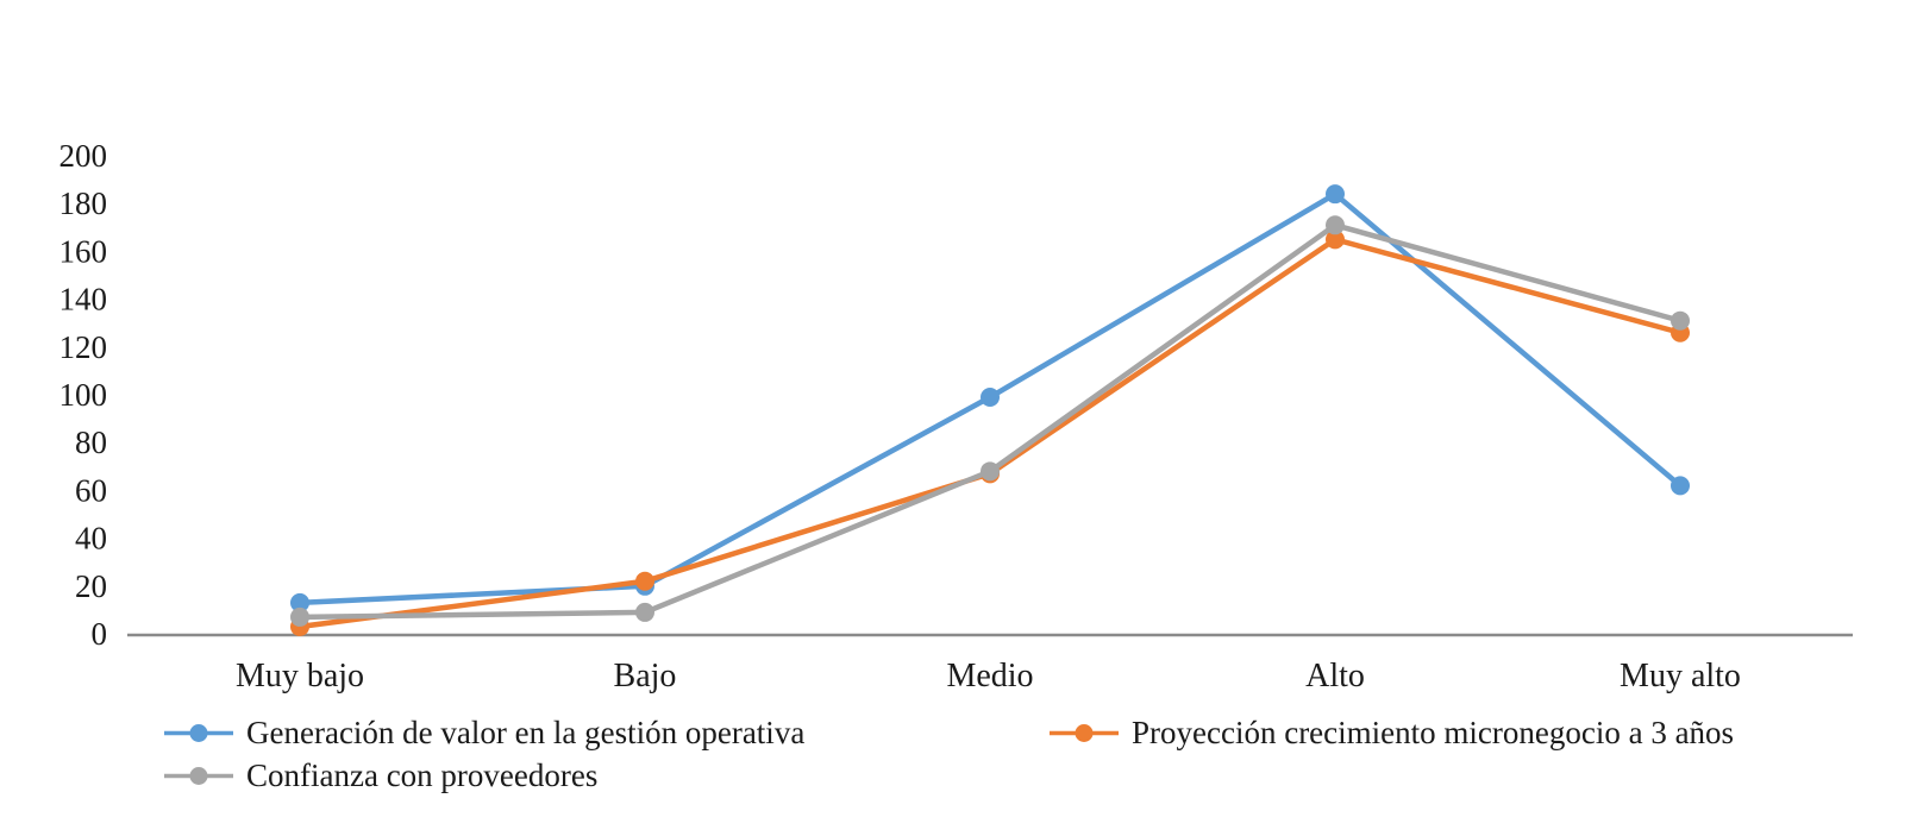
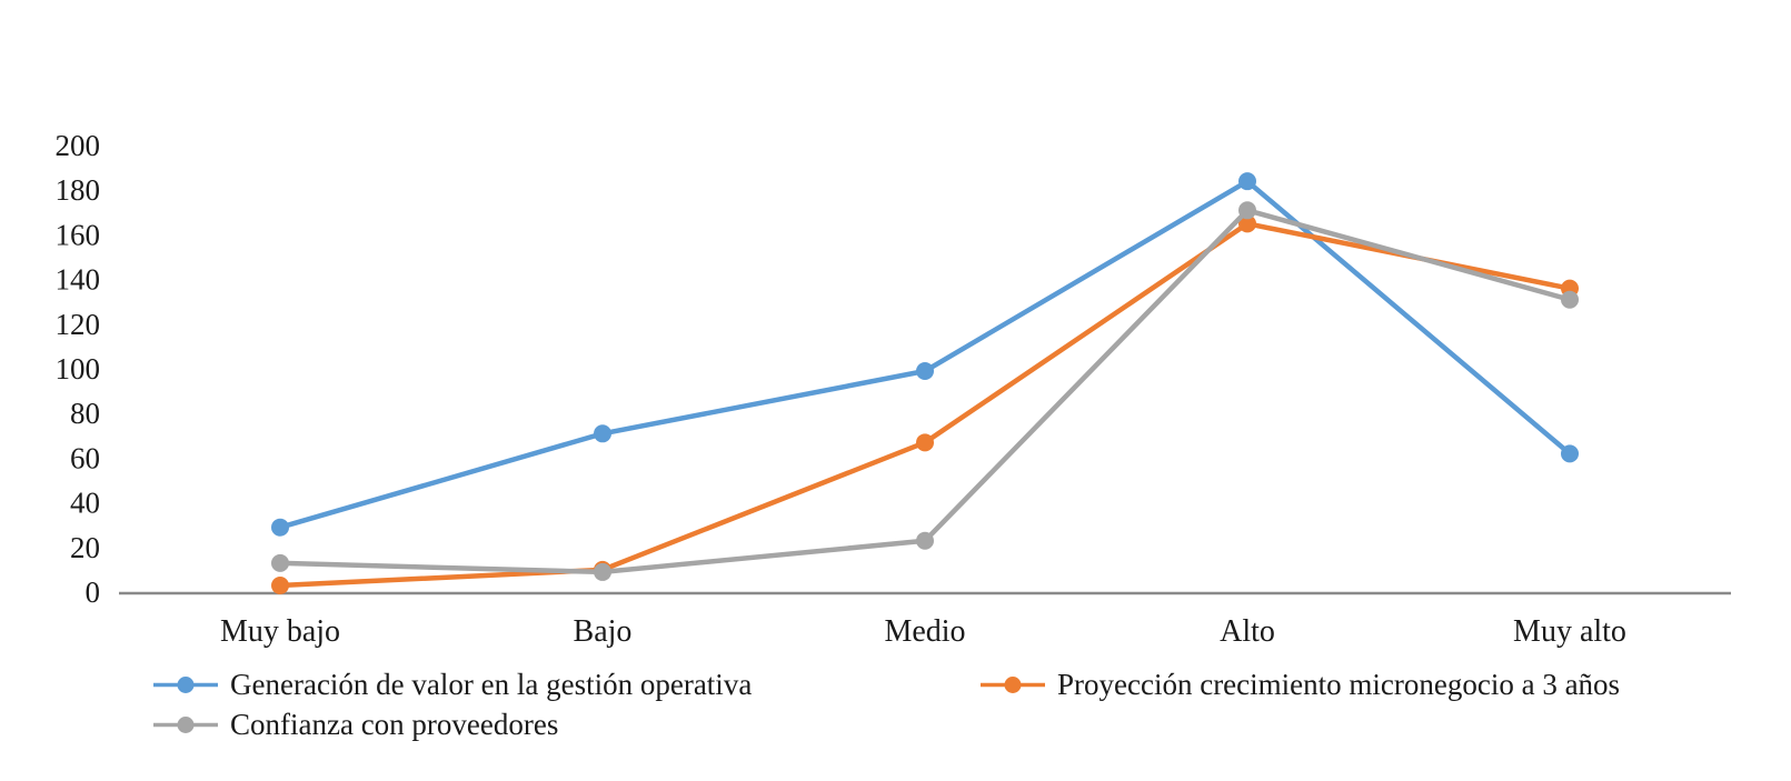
Generación de valor en la gestión operativa/Muy bajo: 13 -> 29
Confianza con proveedores/Muy bajo: 7 -> 13
Generación de valor en la gestión operativa/Bajo: 20 -> 71
Proyección crecimiento micronegocio a 3 años/Bajo: 22 -> 10
Confianza con proveedores/Medio: 68 -> 23
Proyección crecimiento micronegocio a 3 años/Muy alto: 126 -> 136
